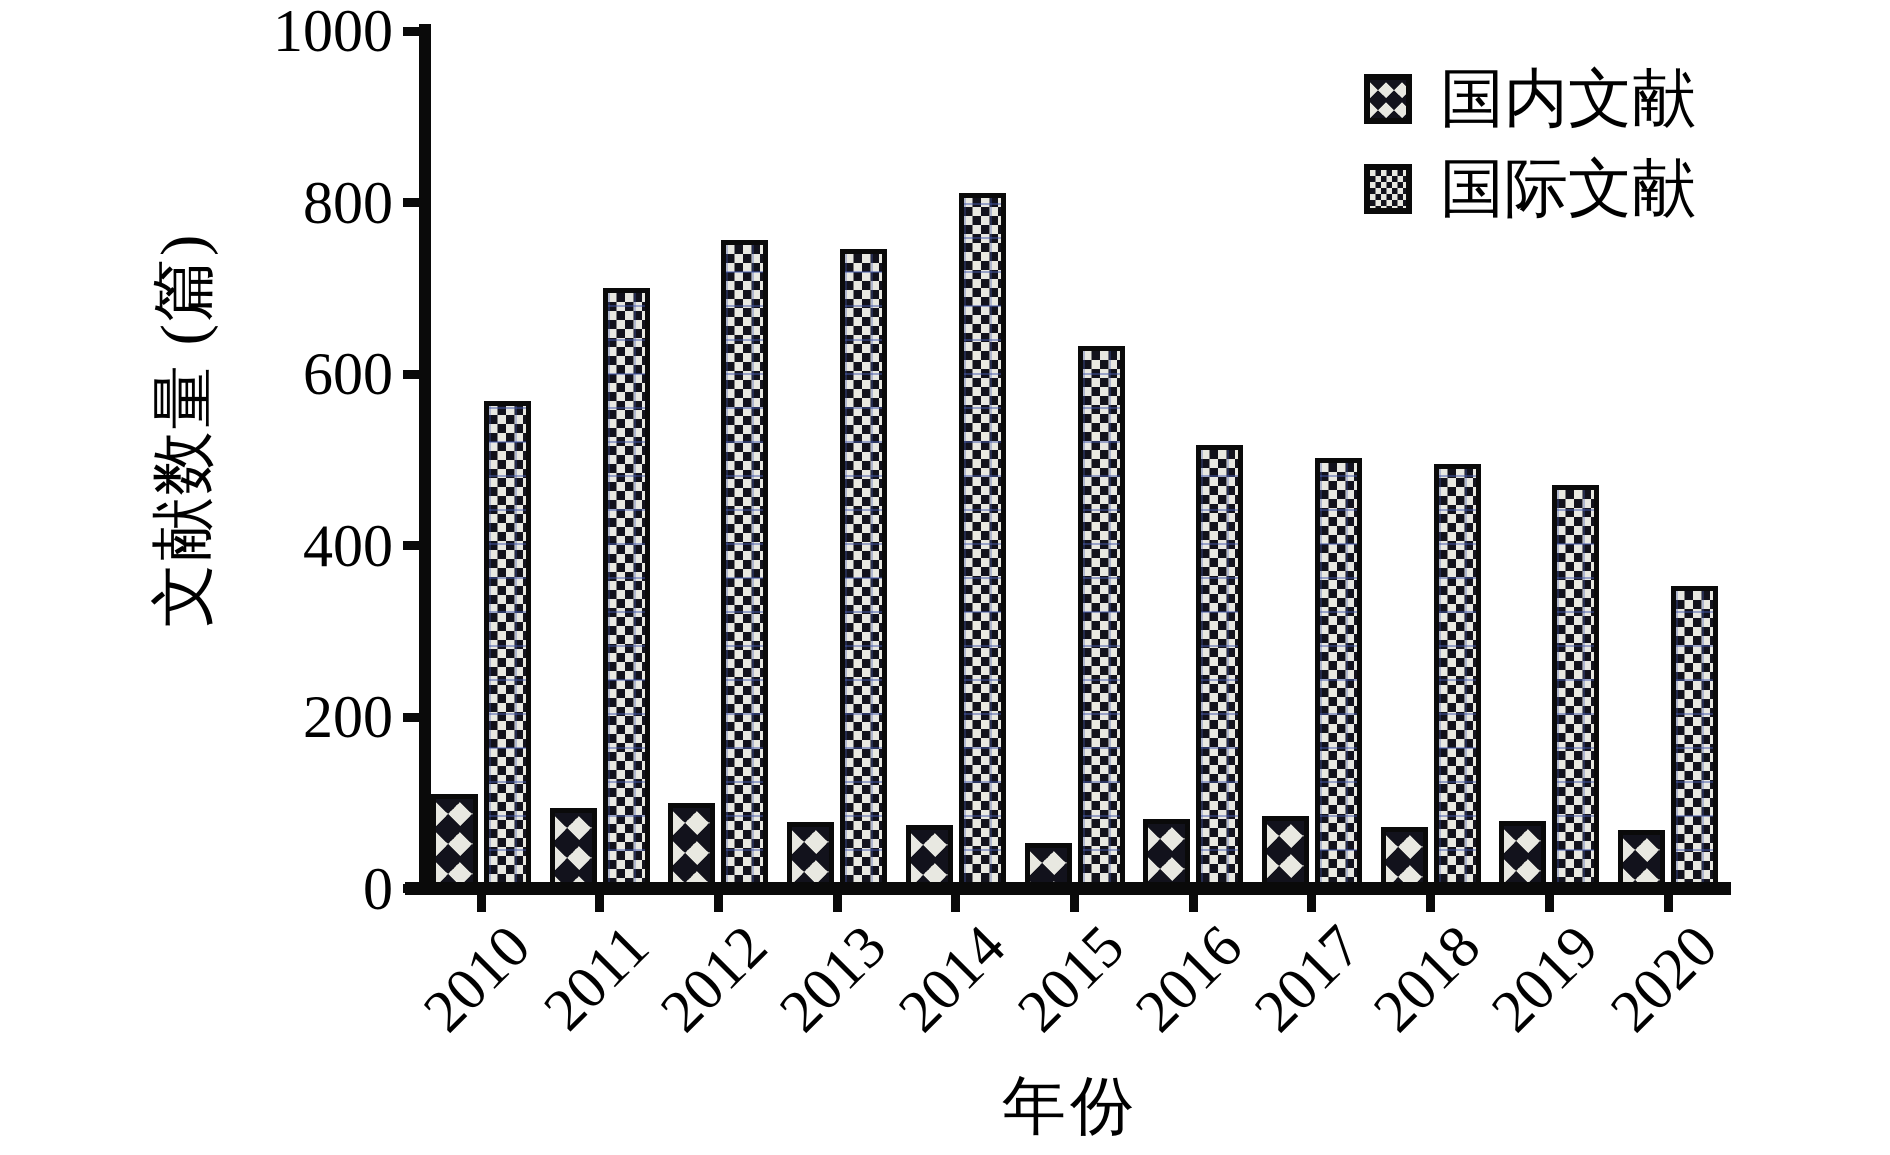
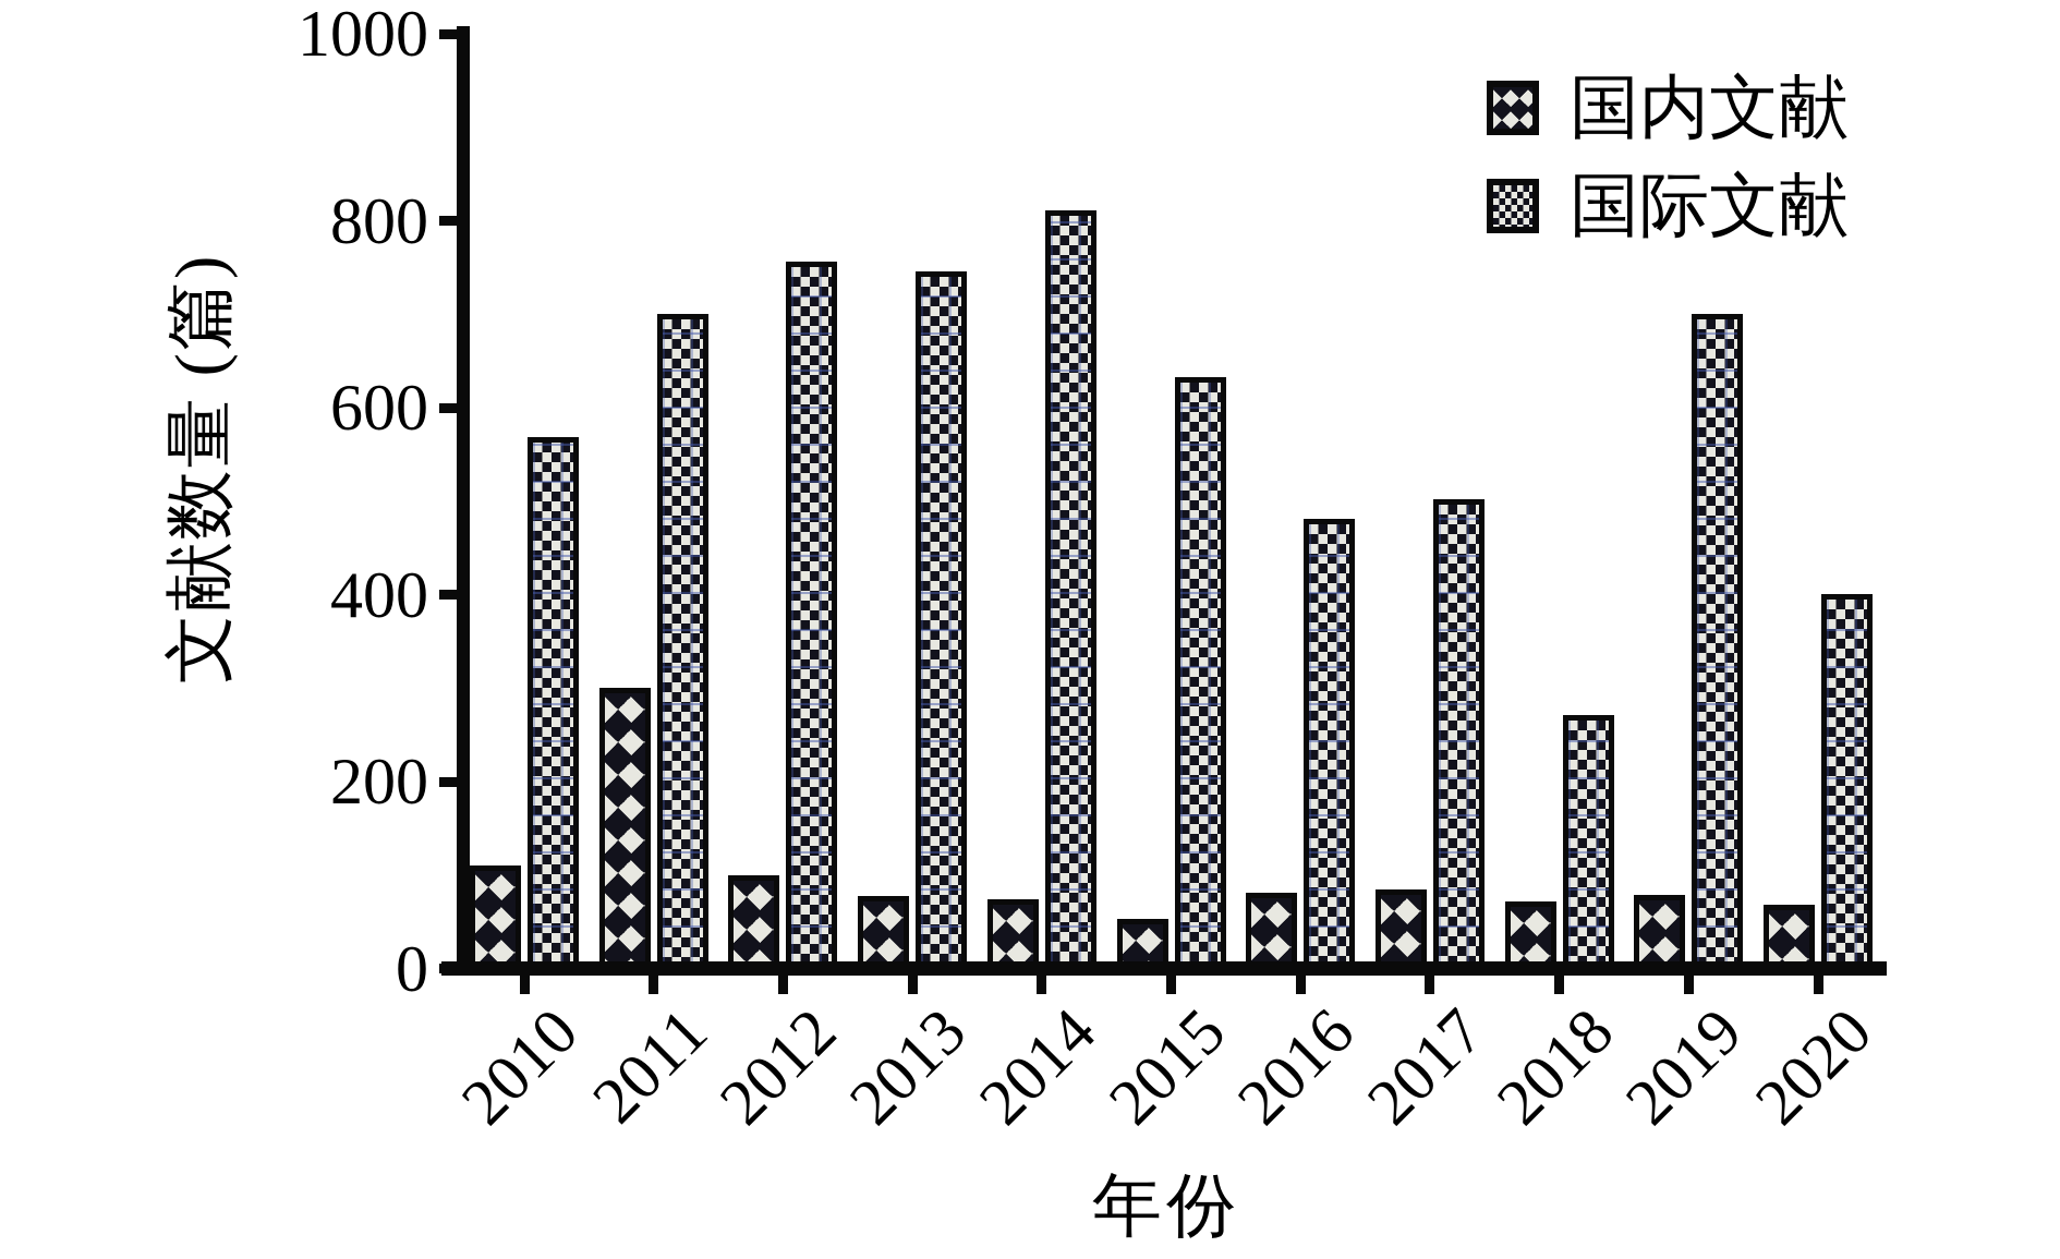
国内文献/2011: 90 -> 300
国际文献/2016: 520 -> 480
国际文献/2018: 500 -> 270
国际文献/2019: 470 -> 700
国际文献/2020: 350 -> 400
